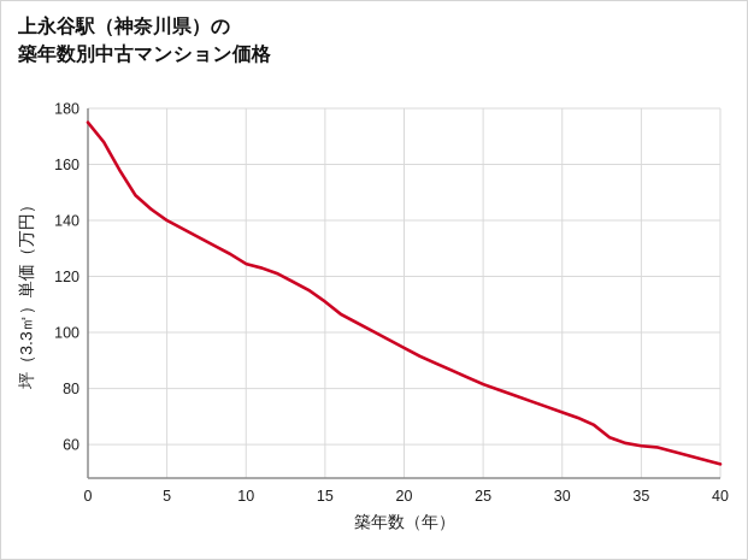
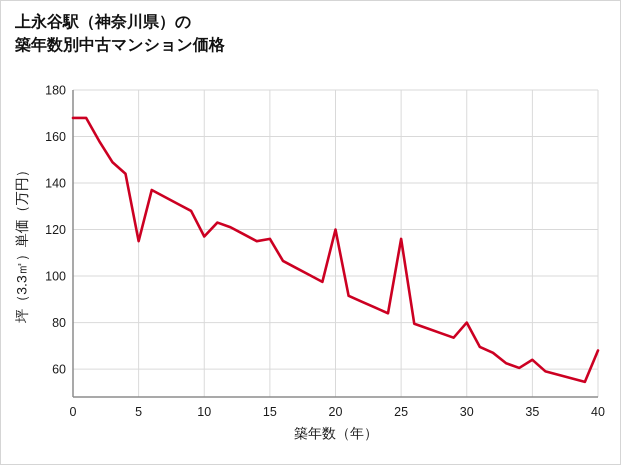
0: 175 -> 168
5: 140 -> 115
10: 124 -> 117
15: 111 -> 116
20: 94 -> 120
25: 82 -> 116
30: 72 -> 80
35: 60 -> 64
40: 53 -> 68
